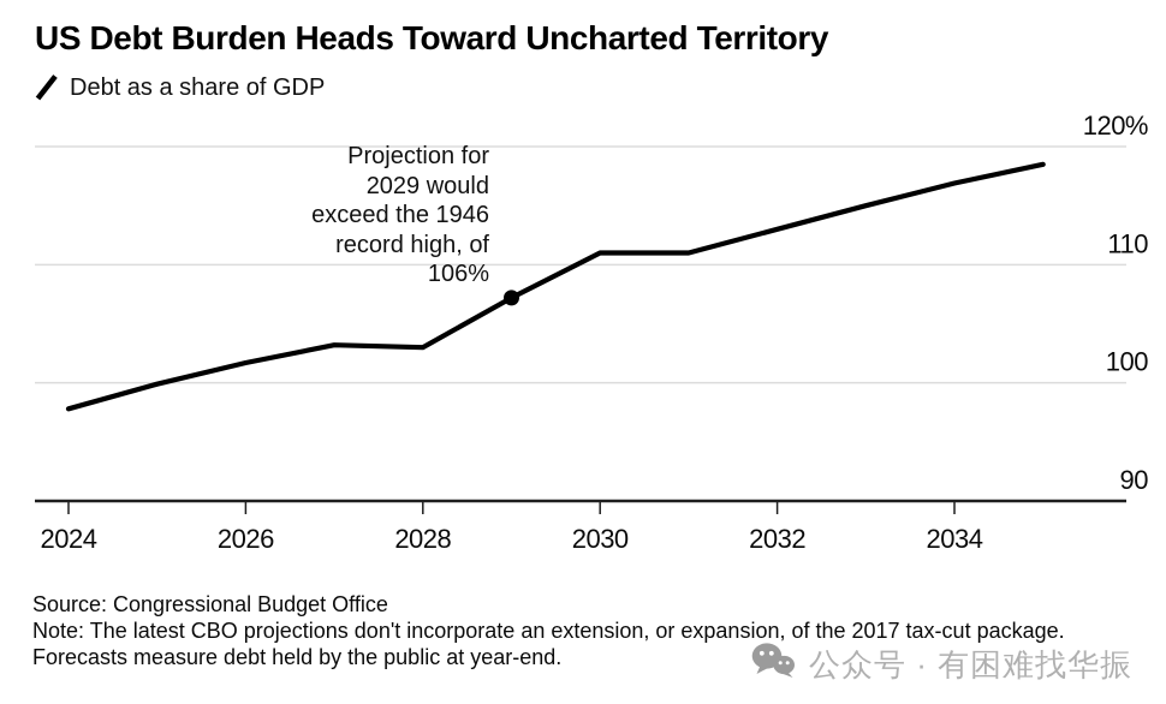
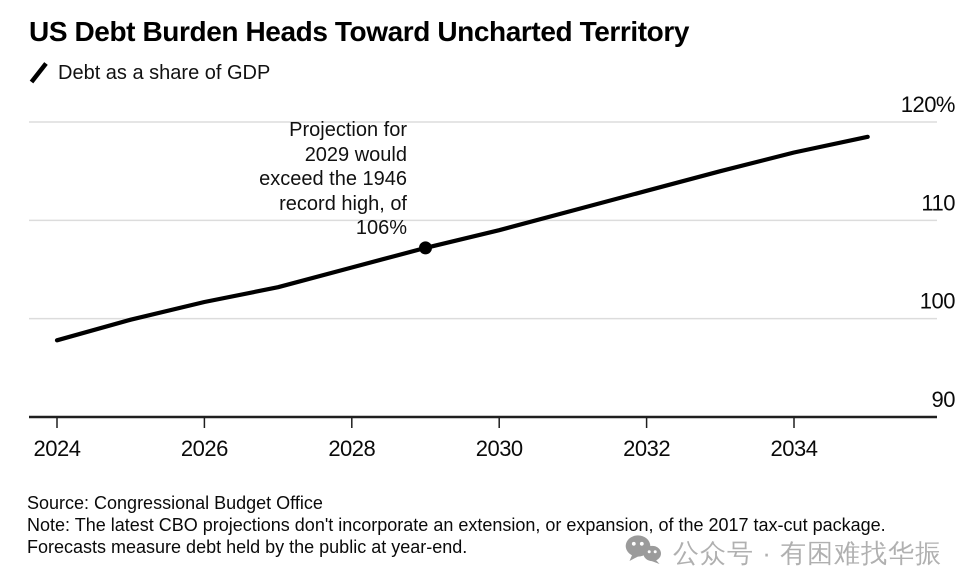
2028: 103% -> 105%
2030: 111% -> 109%
